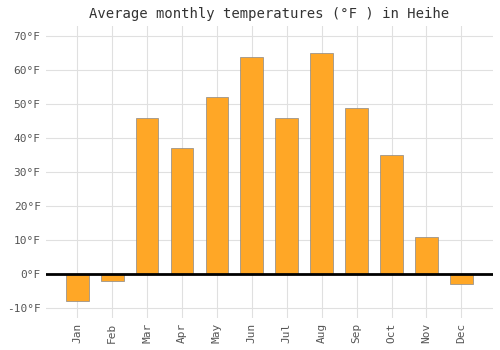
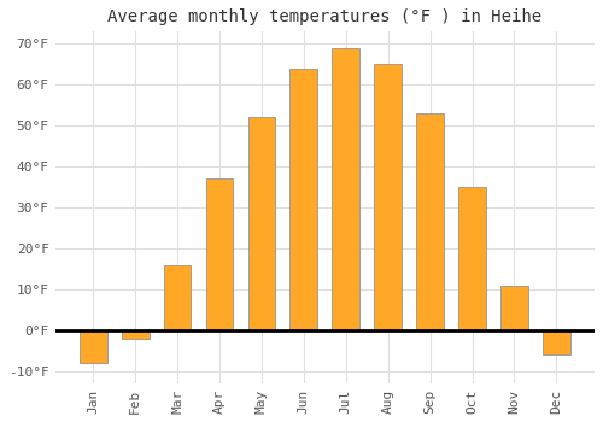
Mar: 46°F -> 16°F
Jul: 46°F -> 69°F
Sep: 49°F -> 53°F
Dec: -3°F -> -6°F
